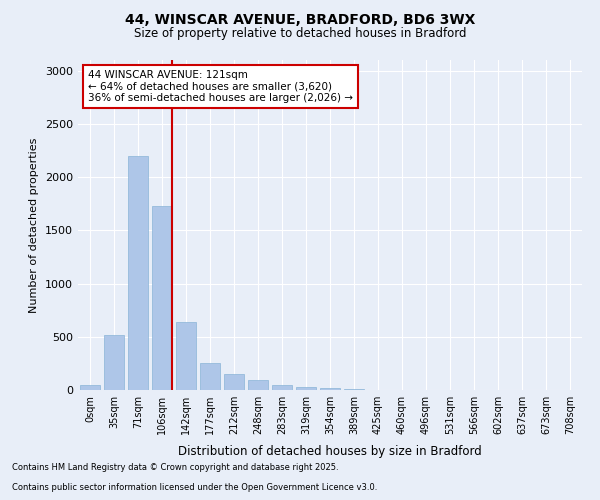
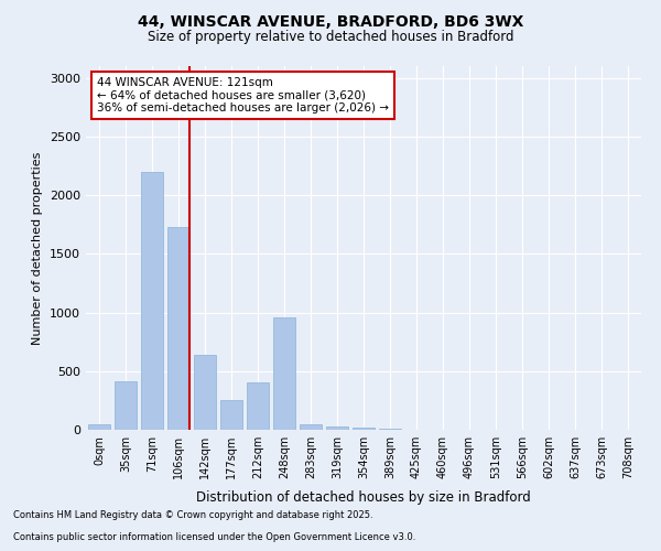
35sqm: 520 -> 410
212sqm: 160 -> 400
248sqm: 100 -> 960
